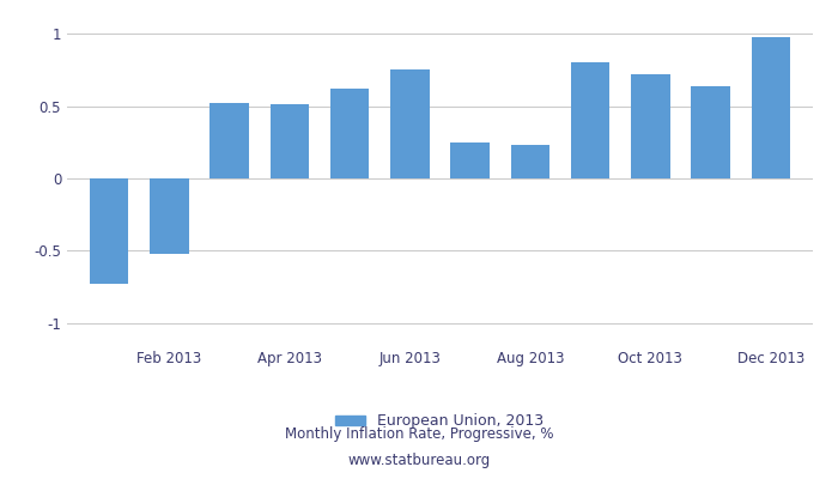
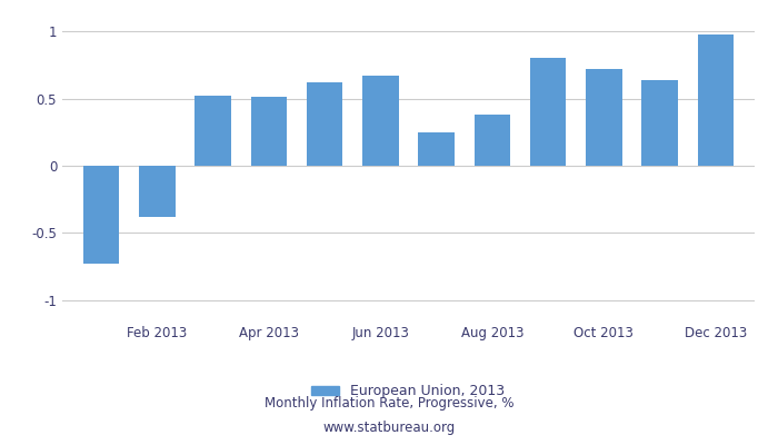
Feb 2013: -0.52 -> -0.38
Jun 2013: 0.75 -> 0.67
Aug 2013: 0.23 -> 0.38
